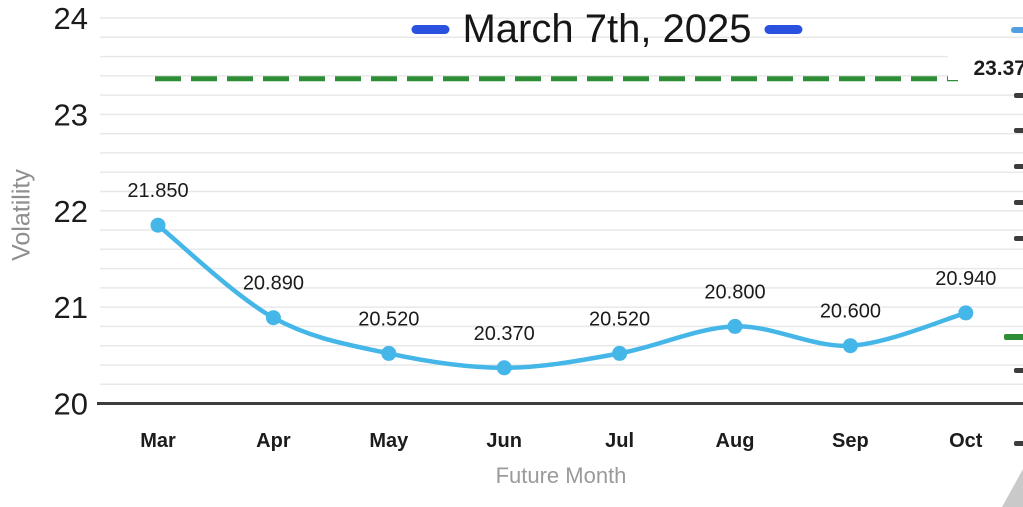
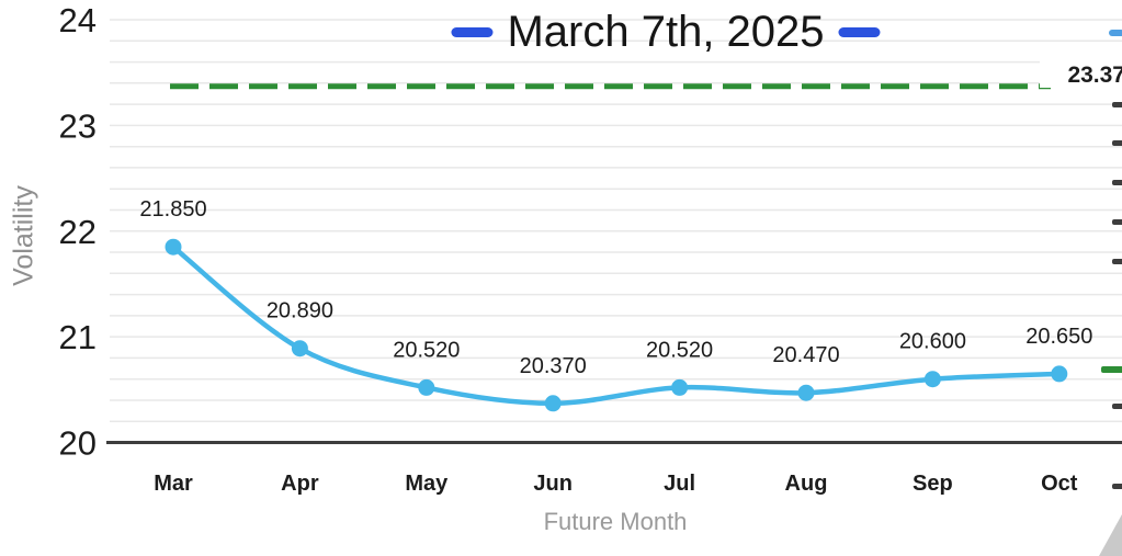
Aug: 20.800 -> 20.470
Oct: 20.940 -> 20.650
